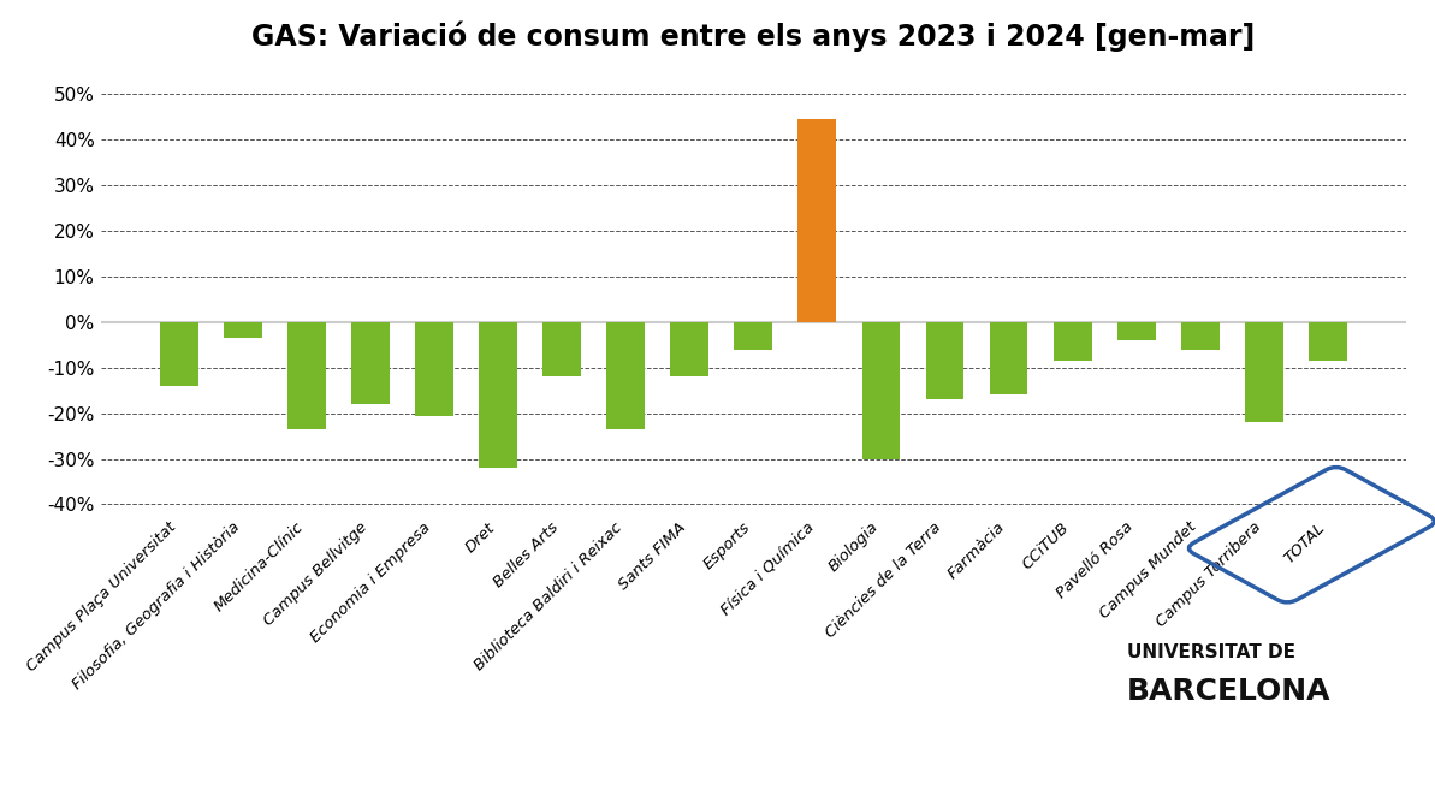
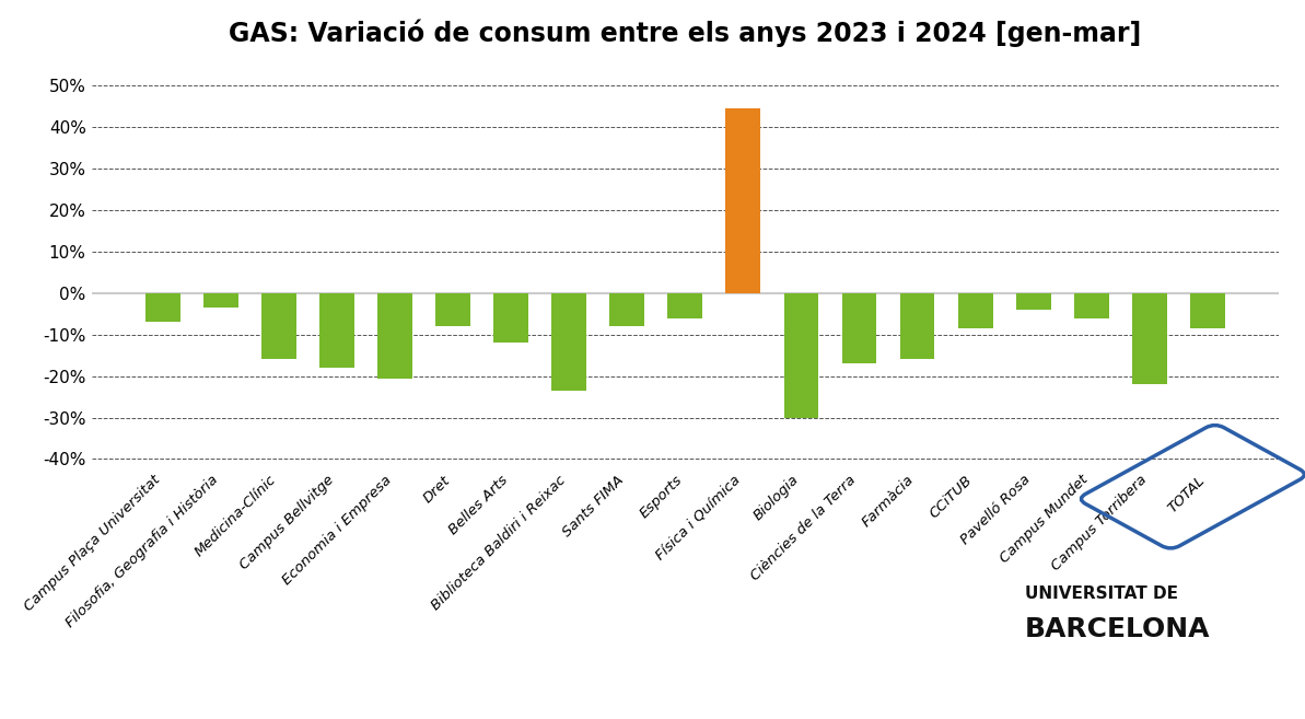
Campus Plaça Universitat: -14.0% -> -7.0%
Medicina-Clínic: -23.5% -> -16.0%
Dret: -32.0% -> -8.0%
Sants FIMA: -12.0% -> -8.0%
